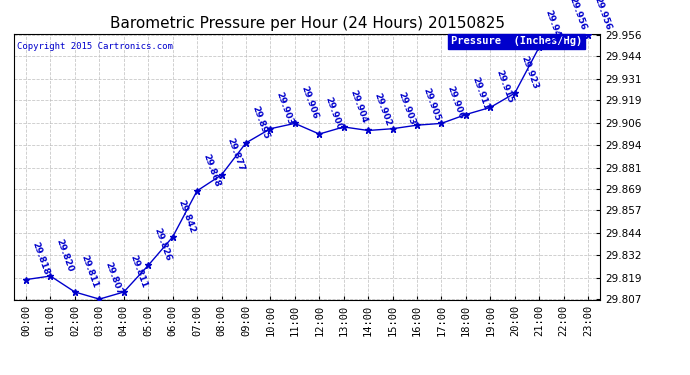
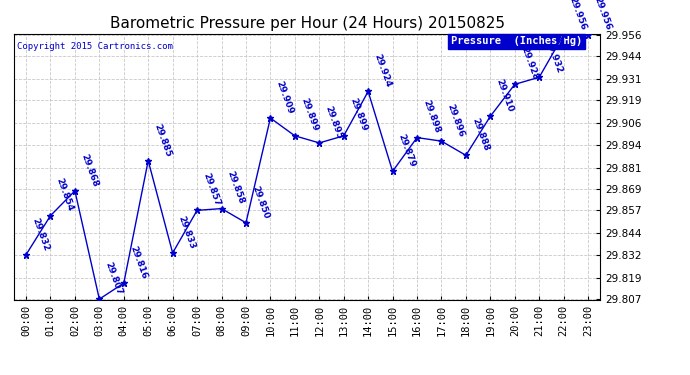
00:00: 29.818 -> 29.832
01:00: 29.820 -> 29.854
02:00: 29.811 -> 29.868
04:00: 29.811 -> 29.816
05:00: 29.826 -> 29.885
06:00: 29.842 -> 29.833
07:00: 29.868 -> 29.857
08:00: 29.877 -> 29.858
09:00: 29.895 -> 29.850
10:00: 29.903 -> 29.909
11:00: 29.906 -> 29.899
12:00: 29.900 -> 29.895
13:00: 29.904 -> 29.899
14:00: 29.902 -> 29.924
15:00: 29.903 -> 29.879
16:00: 29.905 -> 29.898
17:00: 29.906 -> 29.896
18:00: 29.911 -> 29.888
19:00: 29.915 -> 29.910
20:00: 29.923 -> 29.928
21:00: 29.949 -> 29.932
